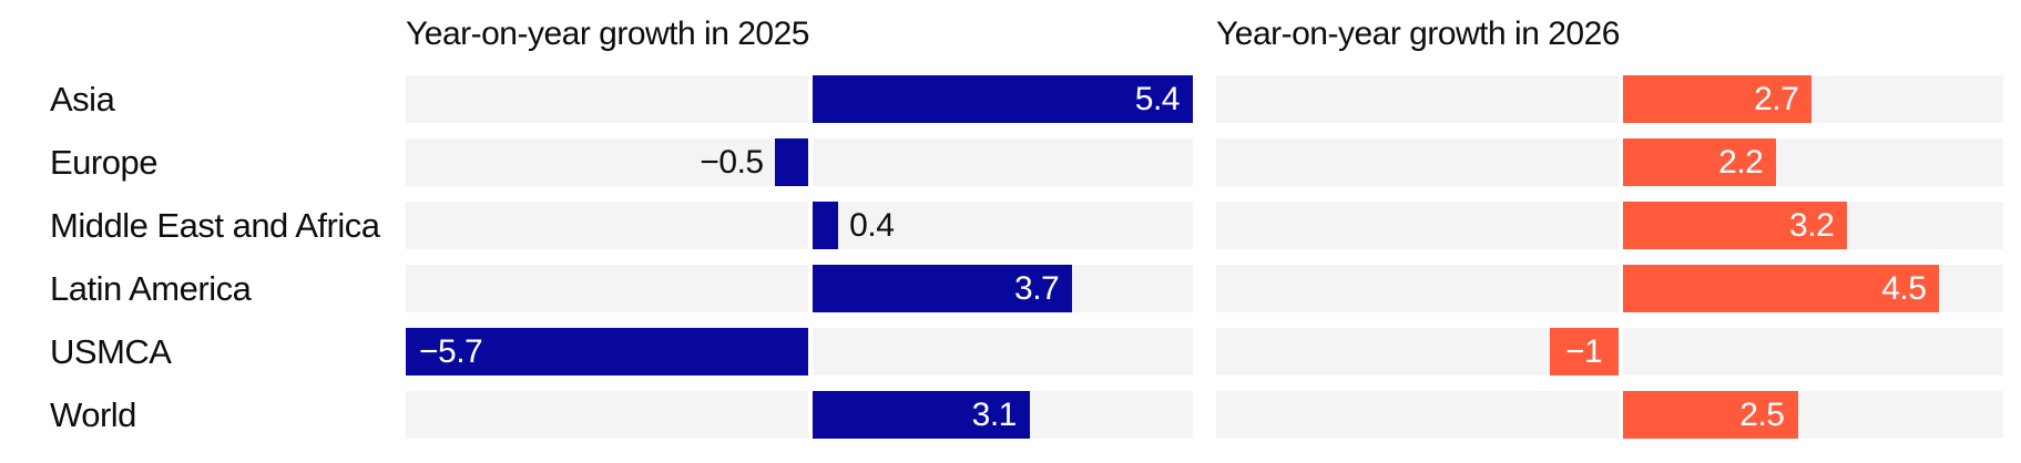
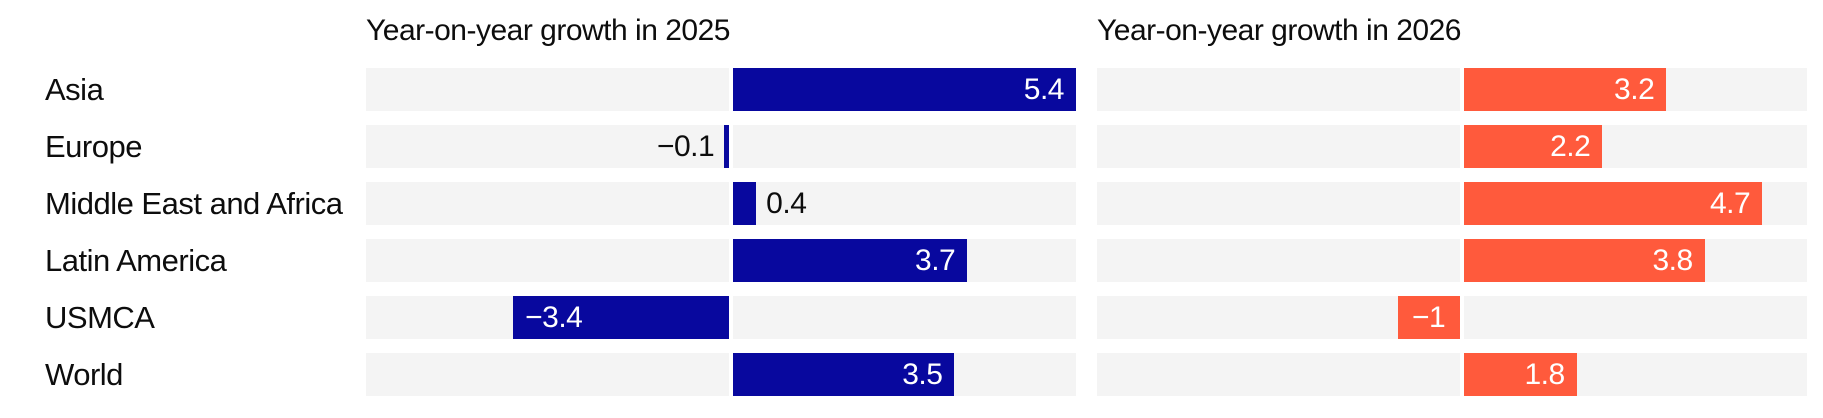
Year-on-year growth in 2026/Asia: 2.7 -> 3.2
Year-on-year growth in 2025/Europe: −0.5 -> −0.1
Year-on-year growth in 2026/Middle East and Africa: 3.2 -> 4.7
Year-on-year growth in 2026/Latin America: 4.5 -> 3.8
Year-on-year growth in 2025/USMCA: −5.7 -> −3.4
Year-on-year growth in 2025/World: 3.1 -> 3.5
Year-on-year growth in 2026/World: 2.5 -> 1.8
